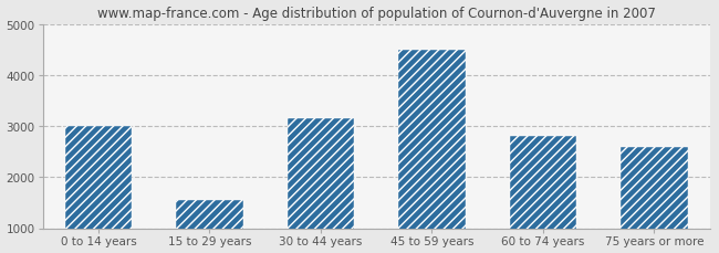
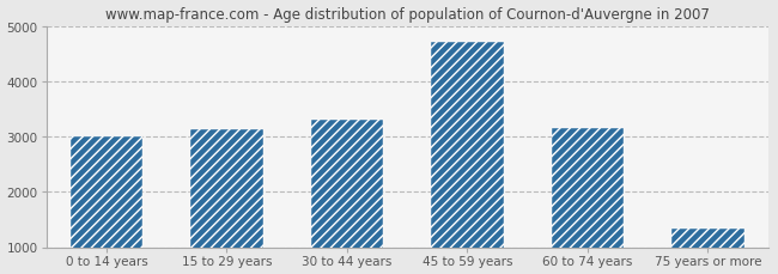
15 to 29 years: 1550 -> 3120
30 to 44 years: 3150 -> 3300
45 to 59 years: 4500 -> 4700
60 to 74 years: 2800 -> 3150
75 years or more: 2600 -> 1340
